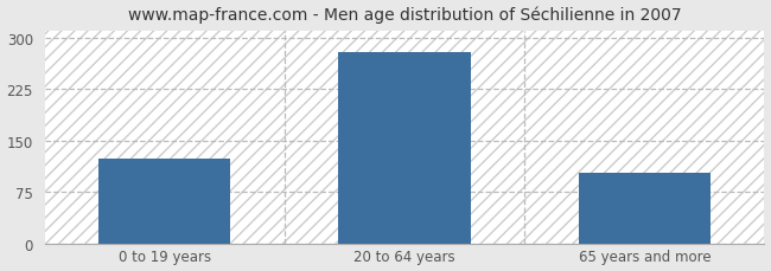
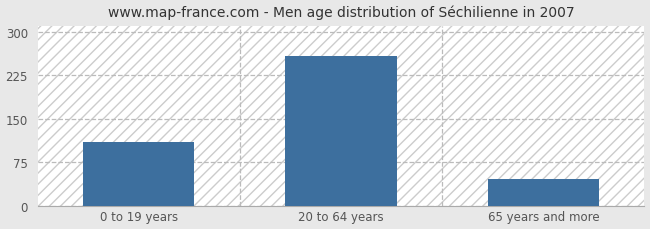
0 to 19 years: 124 -> 110
20 to 64 years: 278 -> 258
65 years and more: 102 -> 45
